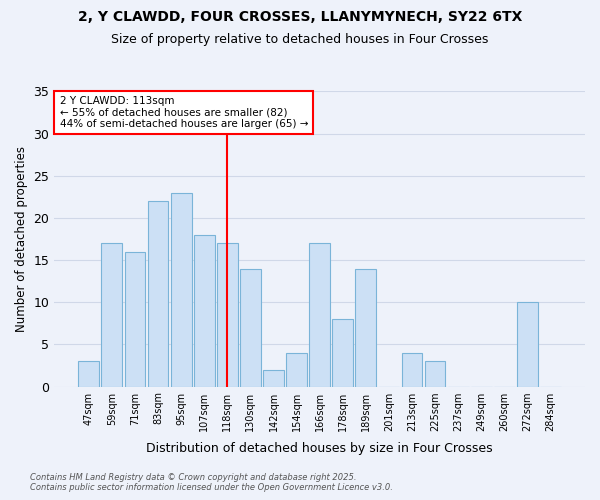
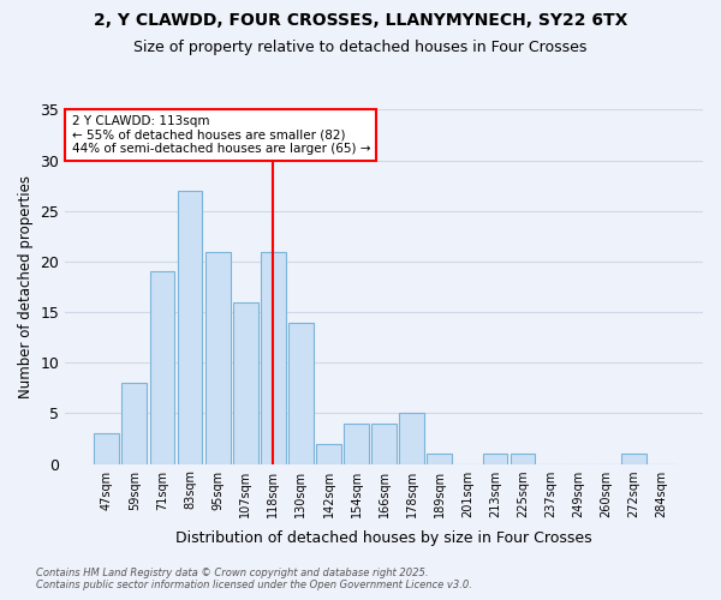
59sqm: 17 -> 8
71sqm: 16 -> 19
83sqm: 22 -> 27
95sqm: 23 -> 21
107sqm: 18 -> 16
118sqm: 17 -> 21
166sqm: 17 -> 4
178sqm: 8 -> 5
189sqm: 14 -> 1
213sqm: 4 -> 1
225sqm: 3 -> 1
272sqm: 10 -> 1
